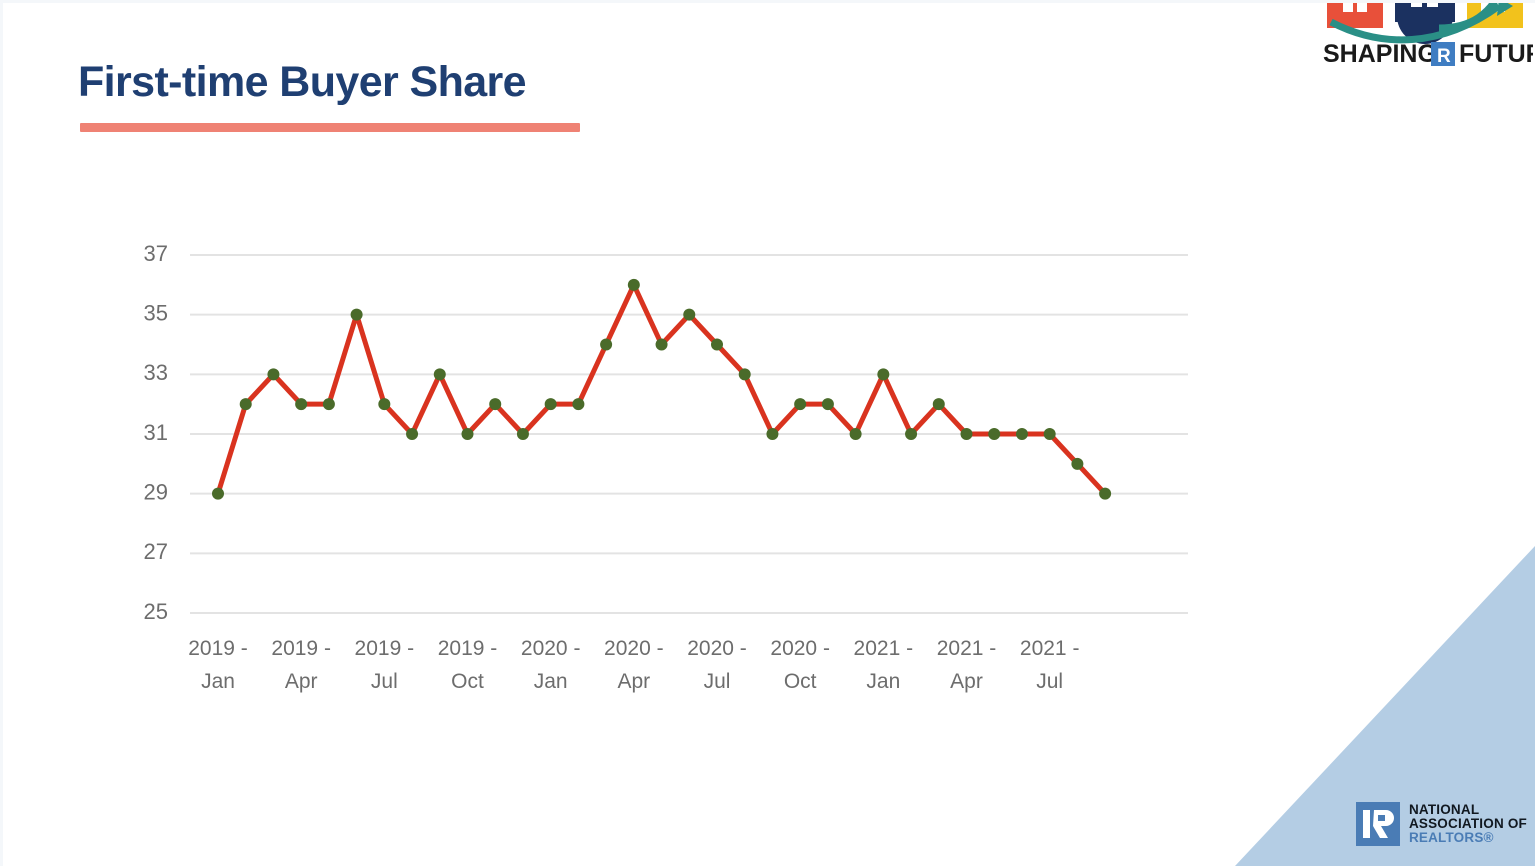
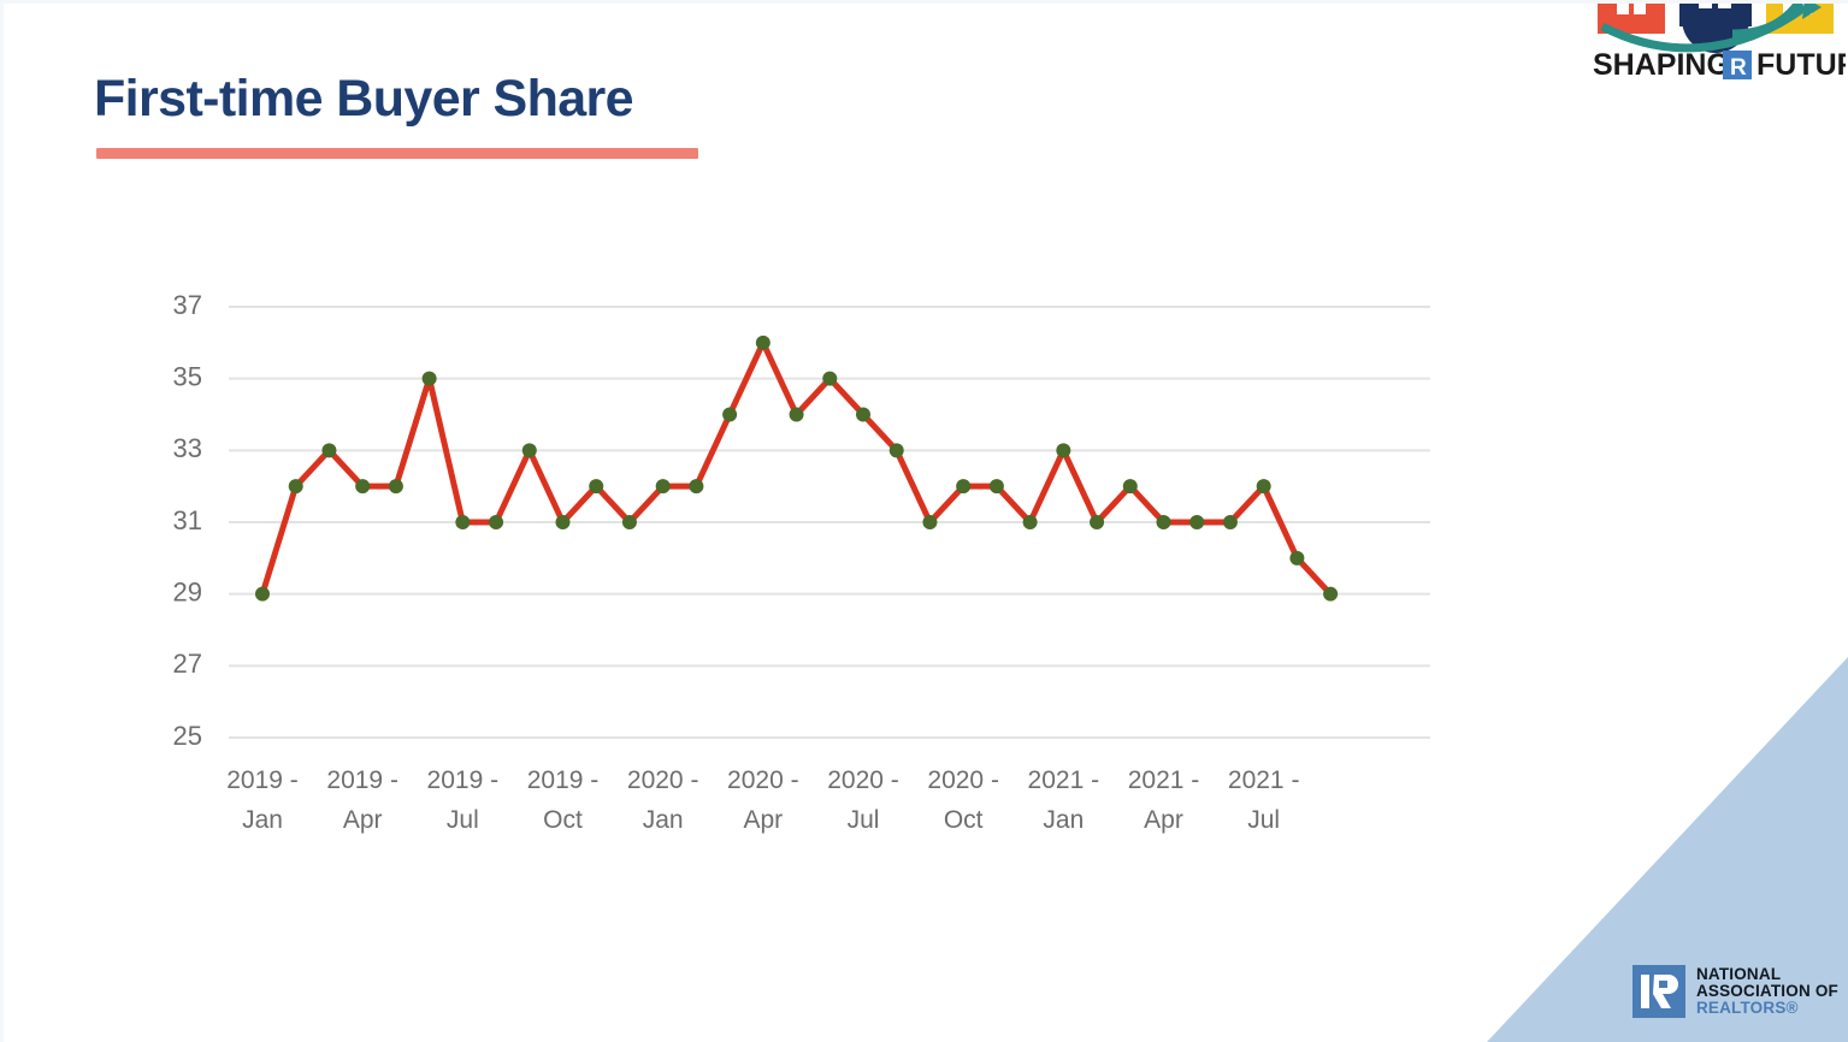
2019 - Jul: 32 -> 31
2021 - Jul: 31 -> 32
